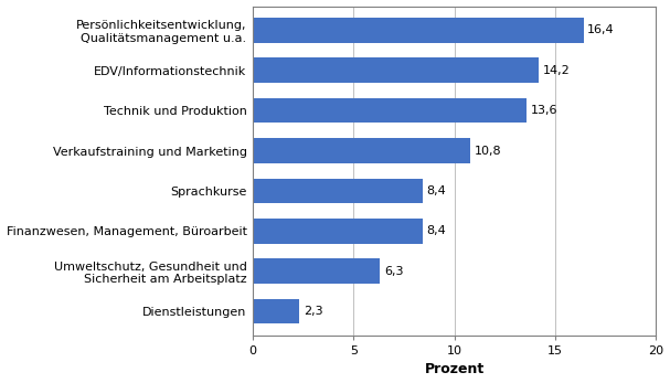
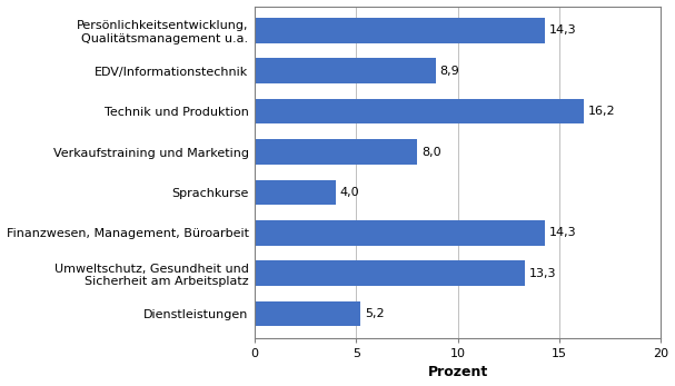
Persönlichkeitsentwicklung, Qualitätsmanagement u.a.: 16,4 -> 14,3
EDV/Informationstechnik: 14,2 -> 8,9
Technik und Produktion: 13,6 -> 16,2
Verkaufstraining und Marketing: 10,8 -> 8,0
Sprachkurse: 8,4 -> 4,0
Finanzwesen, Management, Büroarbeit: 8,4 -> 14,3
Umweltschutz, Gesundheit und Sicherheit am Arbeitsplatz: 6,3 -> 13,3
Dienstleistungen: 2,3 -> 5,2
